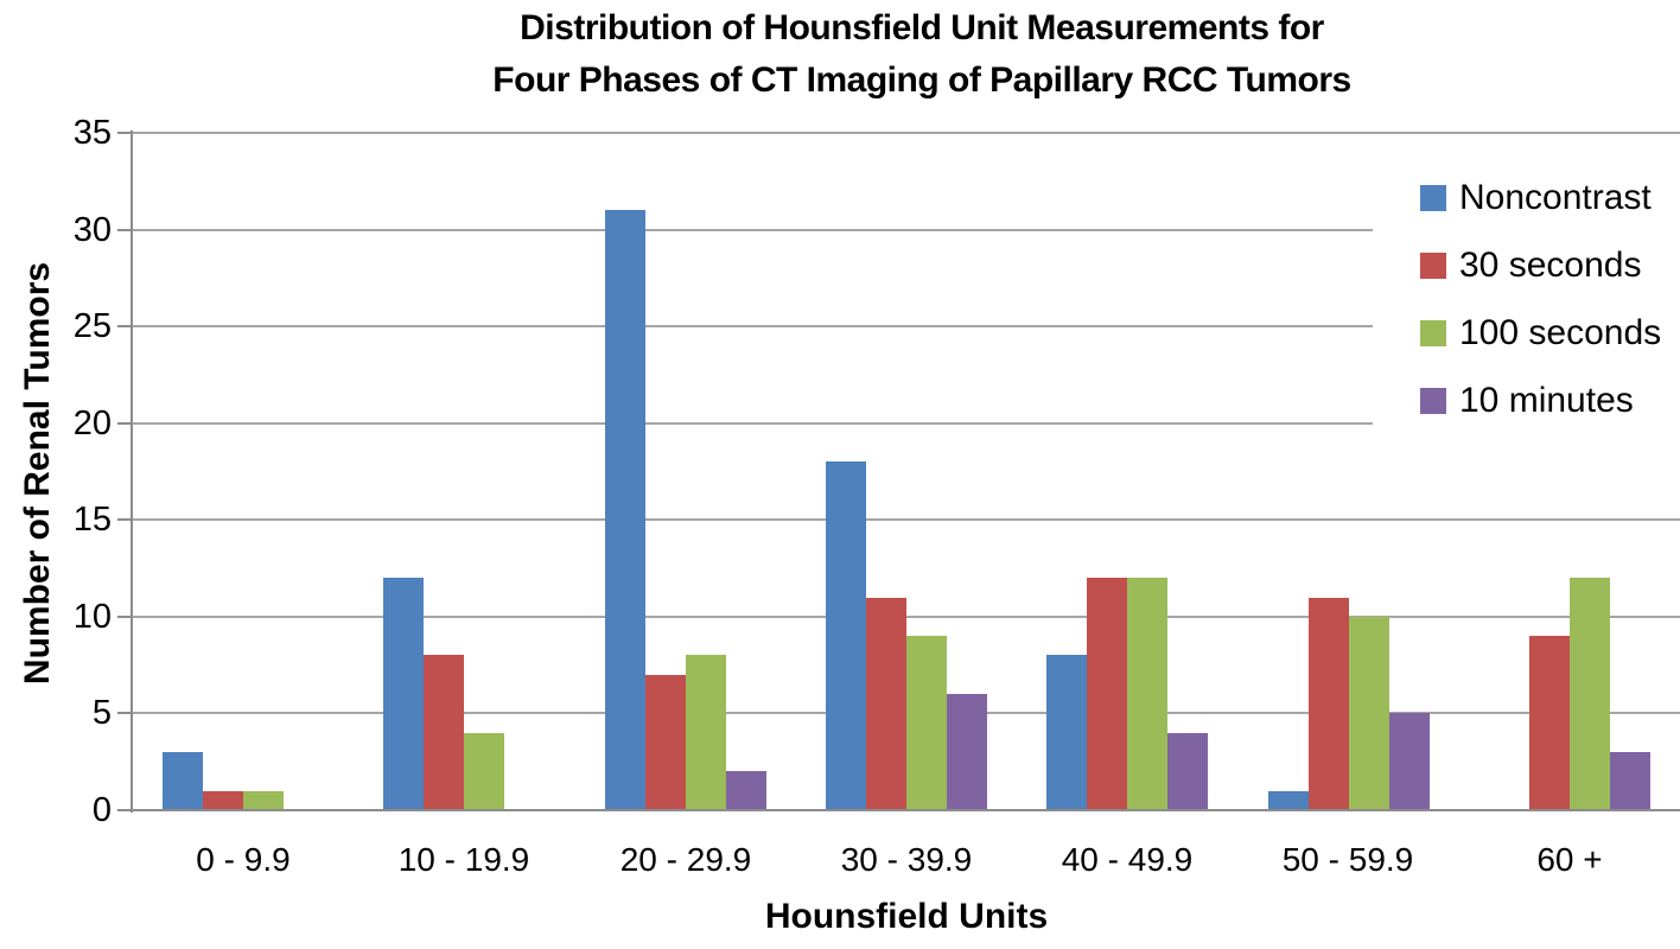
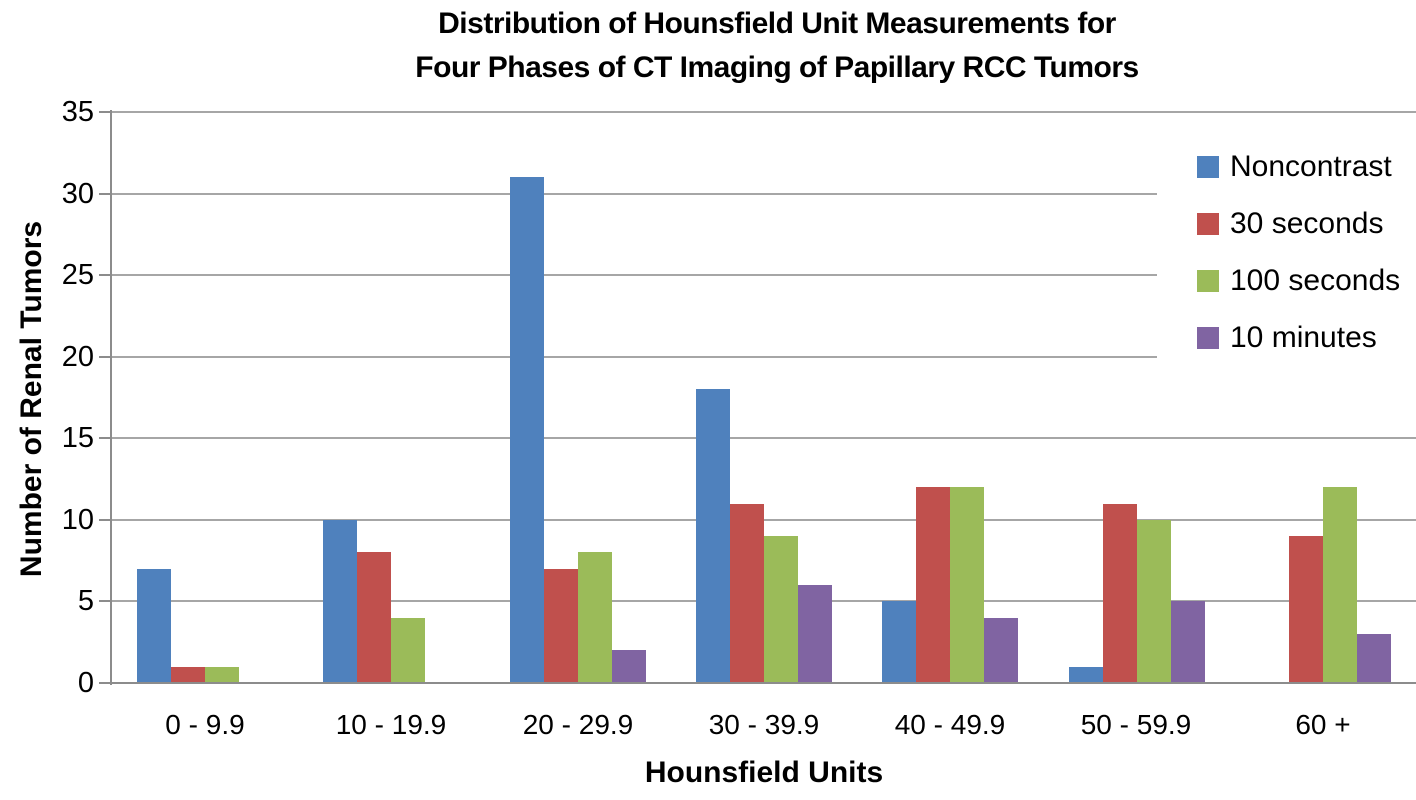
Noncontrast/0 - 9.9: 3 -> 7
Noncontrast/10 - 19.9: 12 -> 10
Noncontrast/40 - 49.9: 8 -> 5
